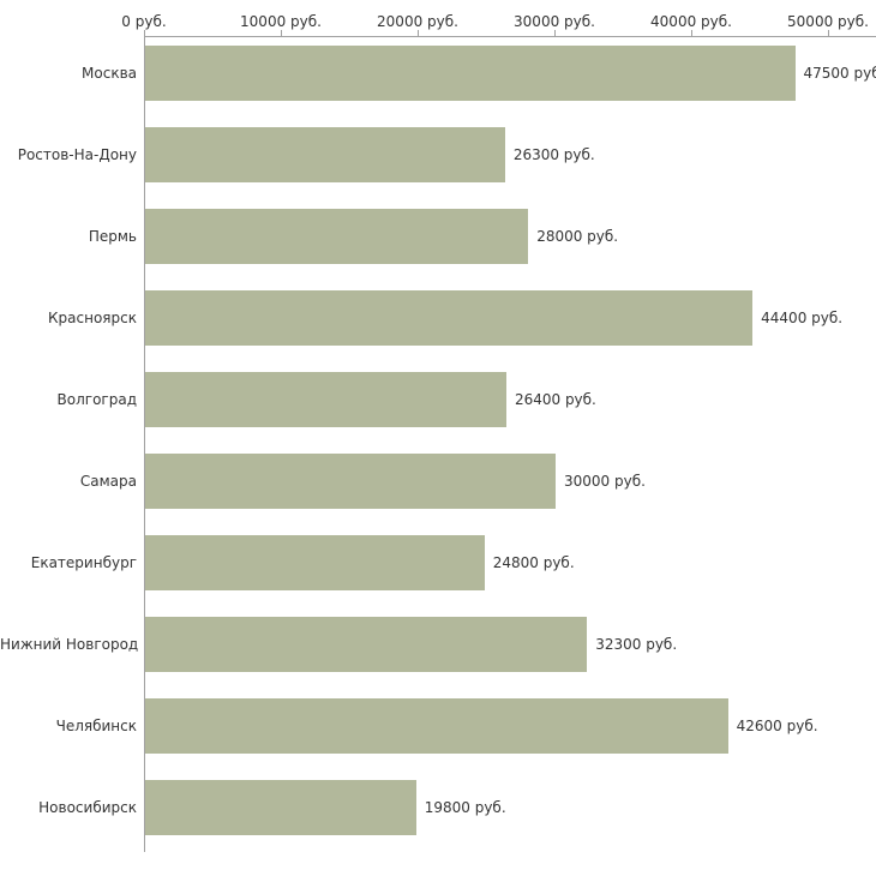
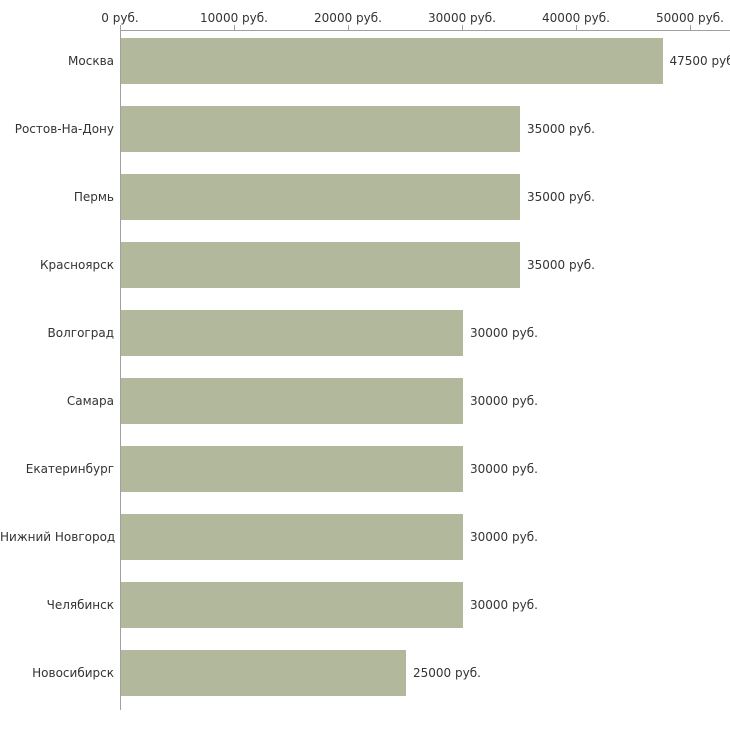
Ростов-На-Дону: 26300 -> 35000
Пермь: 28000 -> 35000
Красноярск: 44400 -> 35000
Волгоград: 26400 -> 30000
Екатеринбург: 24800 -> 30000
Нижний Новгород: 32300 -> 30000
Челябинск: 42600 -> 30000
Новосибирск: 19800 -> 25000
